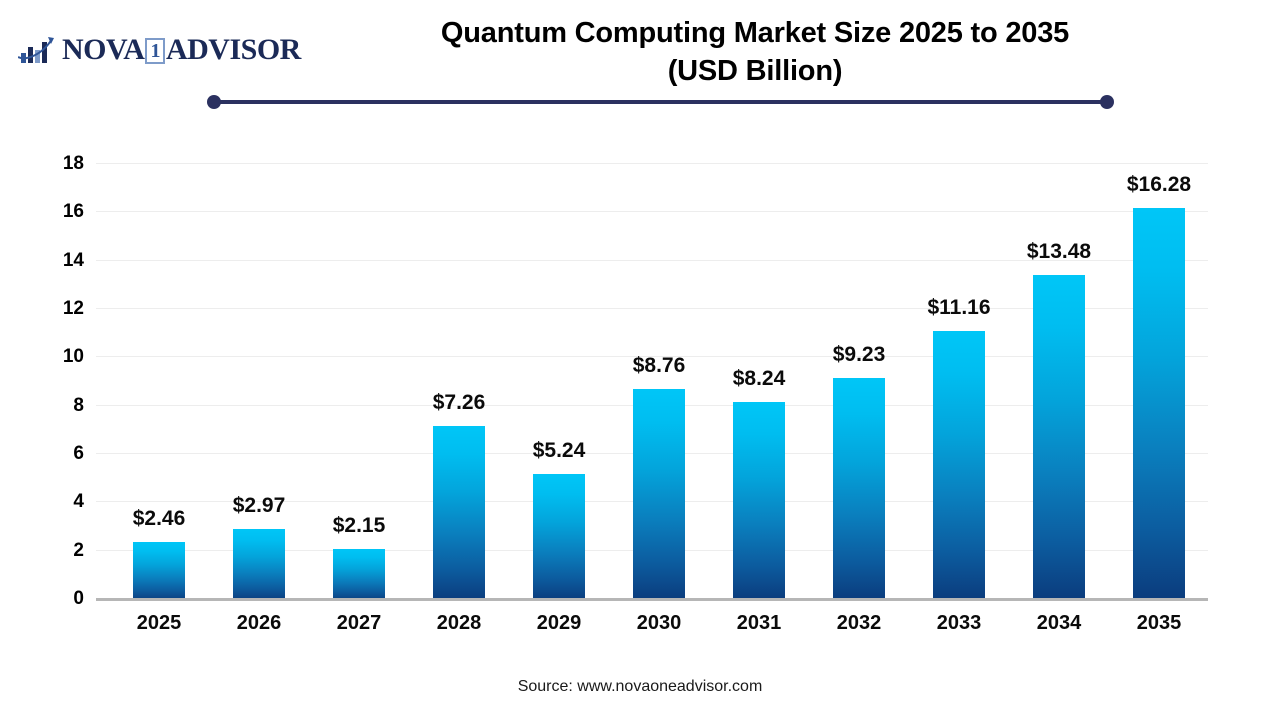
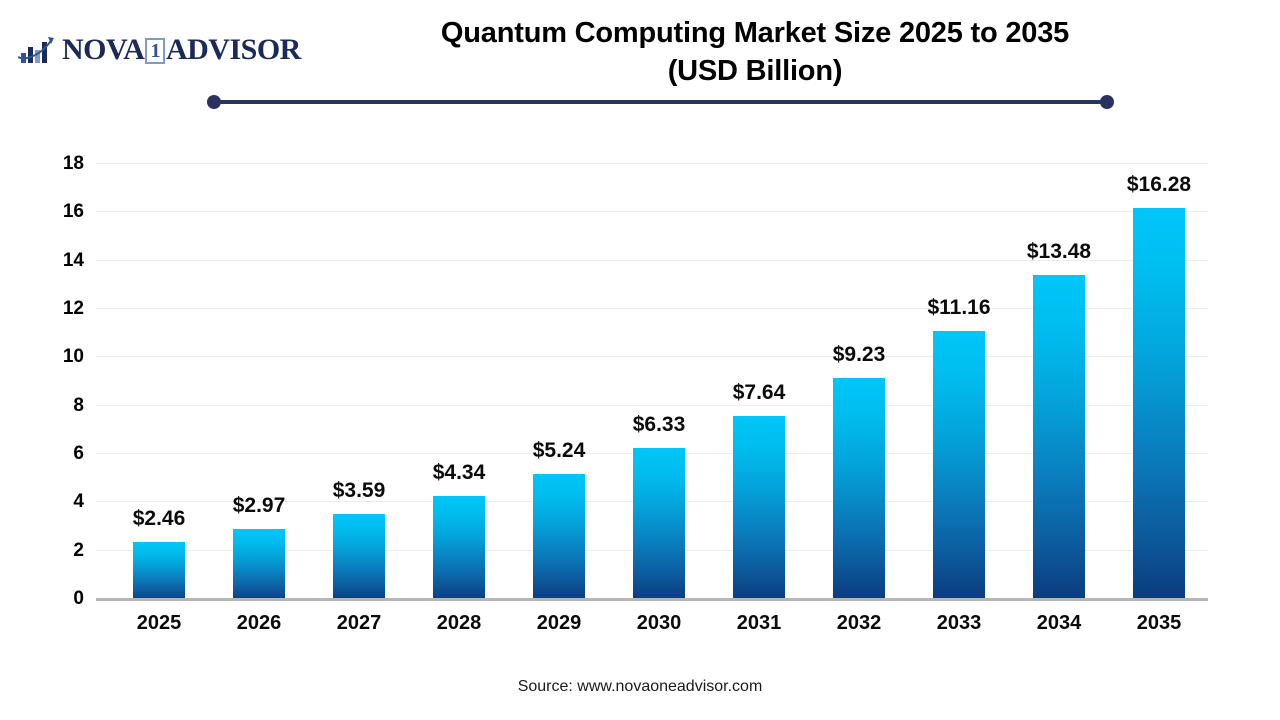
2027: $2.15 -> $3.59
2028: $7.26 -> $4.34
2030: $8.76 -> $6.33
2031: $8.24 -> $7.64
